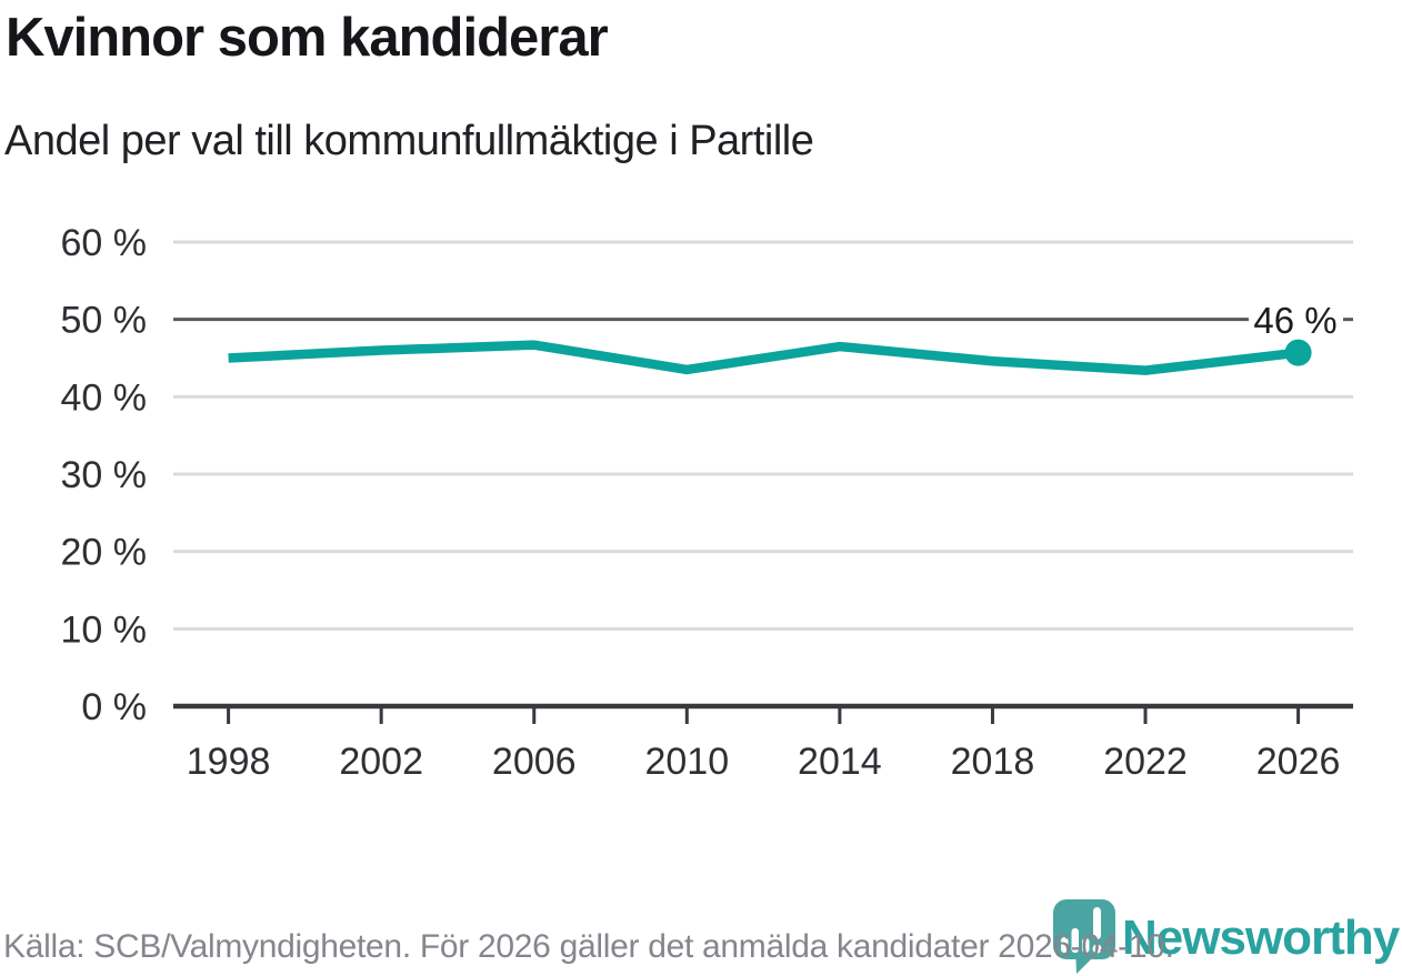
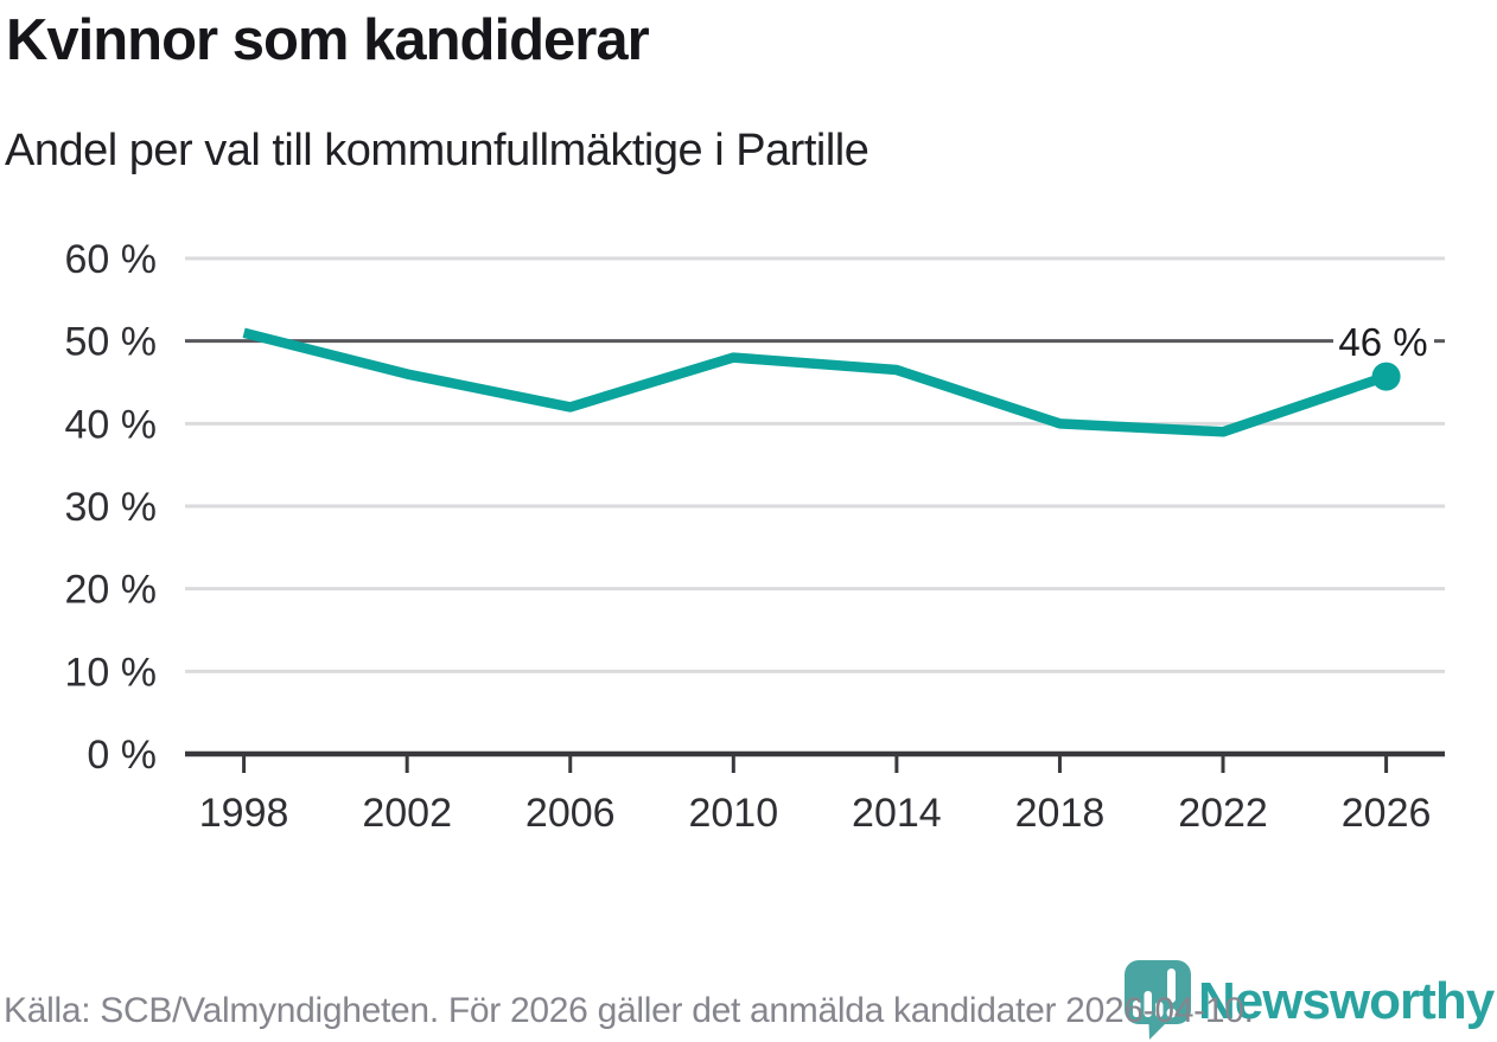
1998: 45% -> 51%
2006: 47% -> 42%
2010: 44% -> 48%
2018: 45% -> 40%
2022: 43% -> 39%
